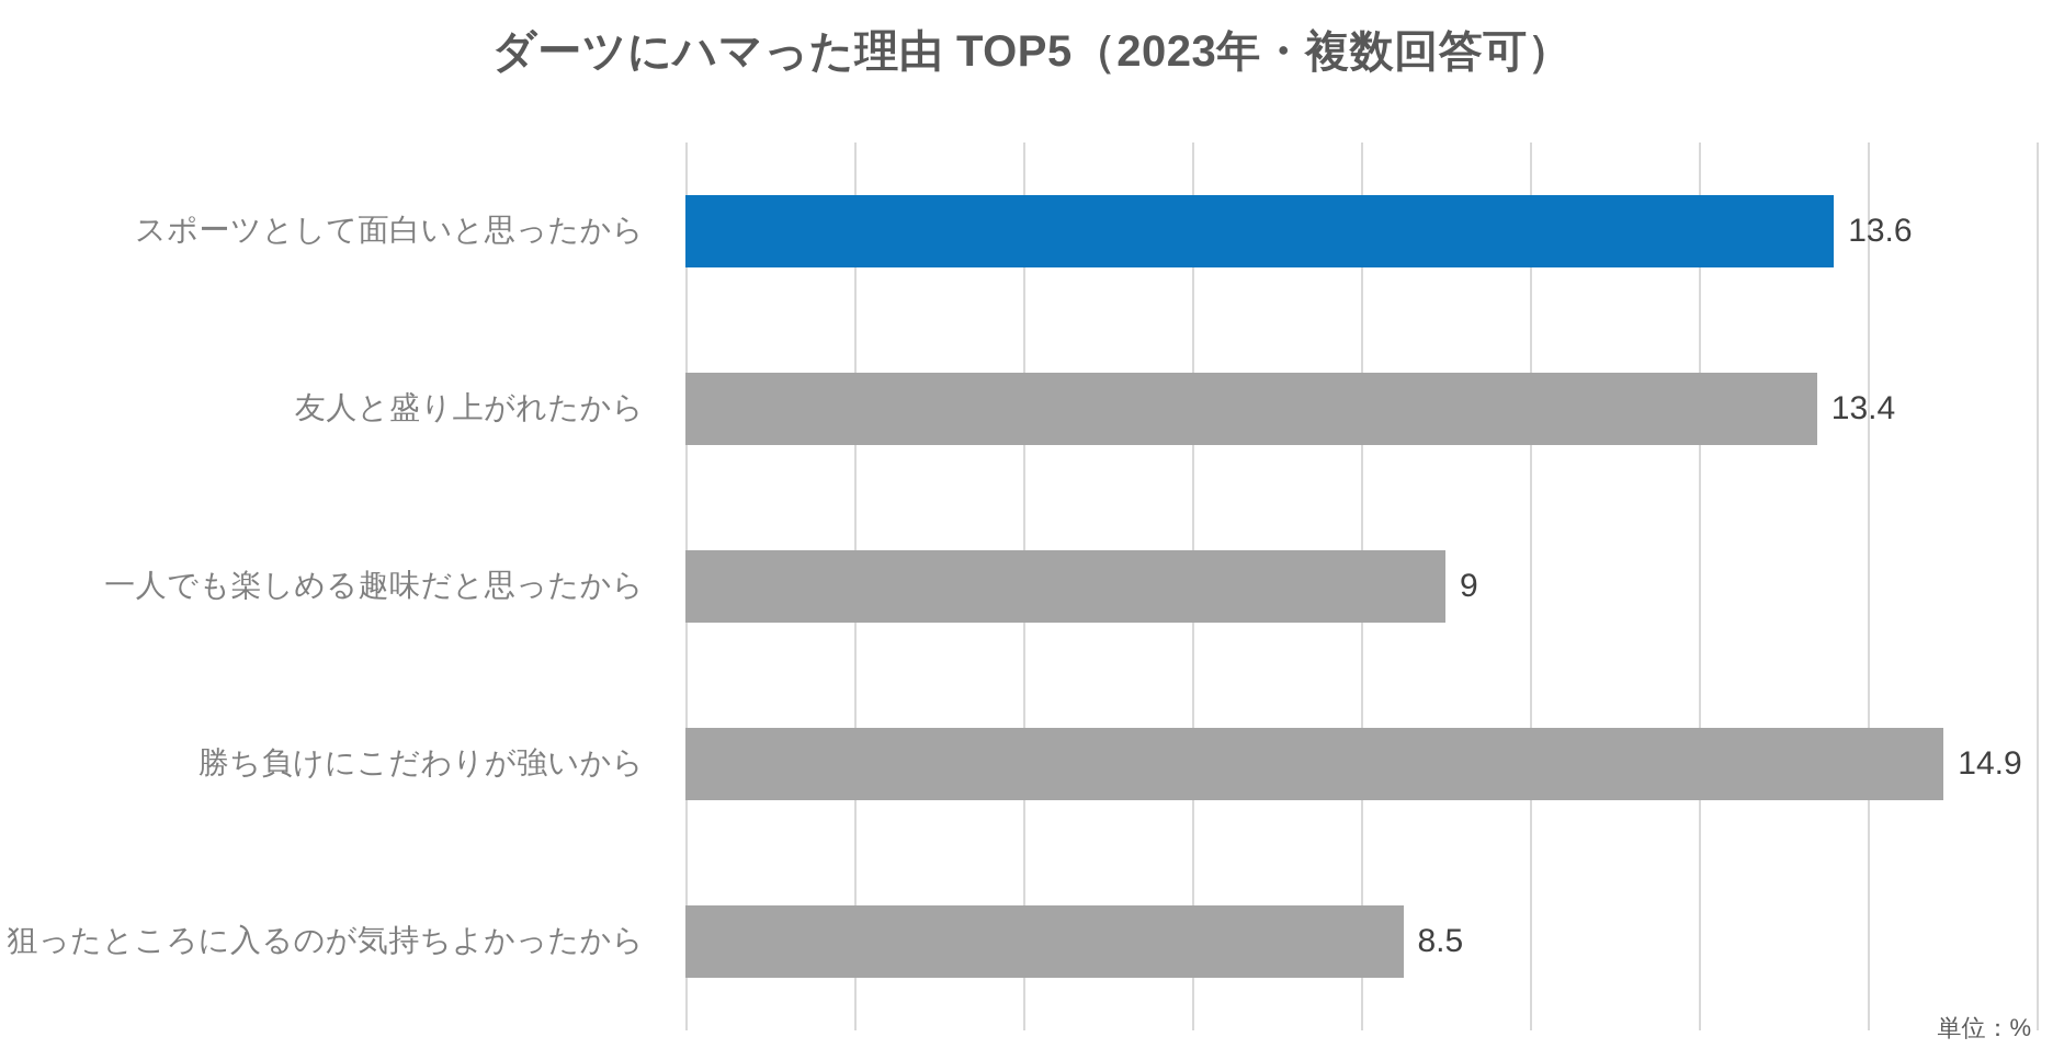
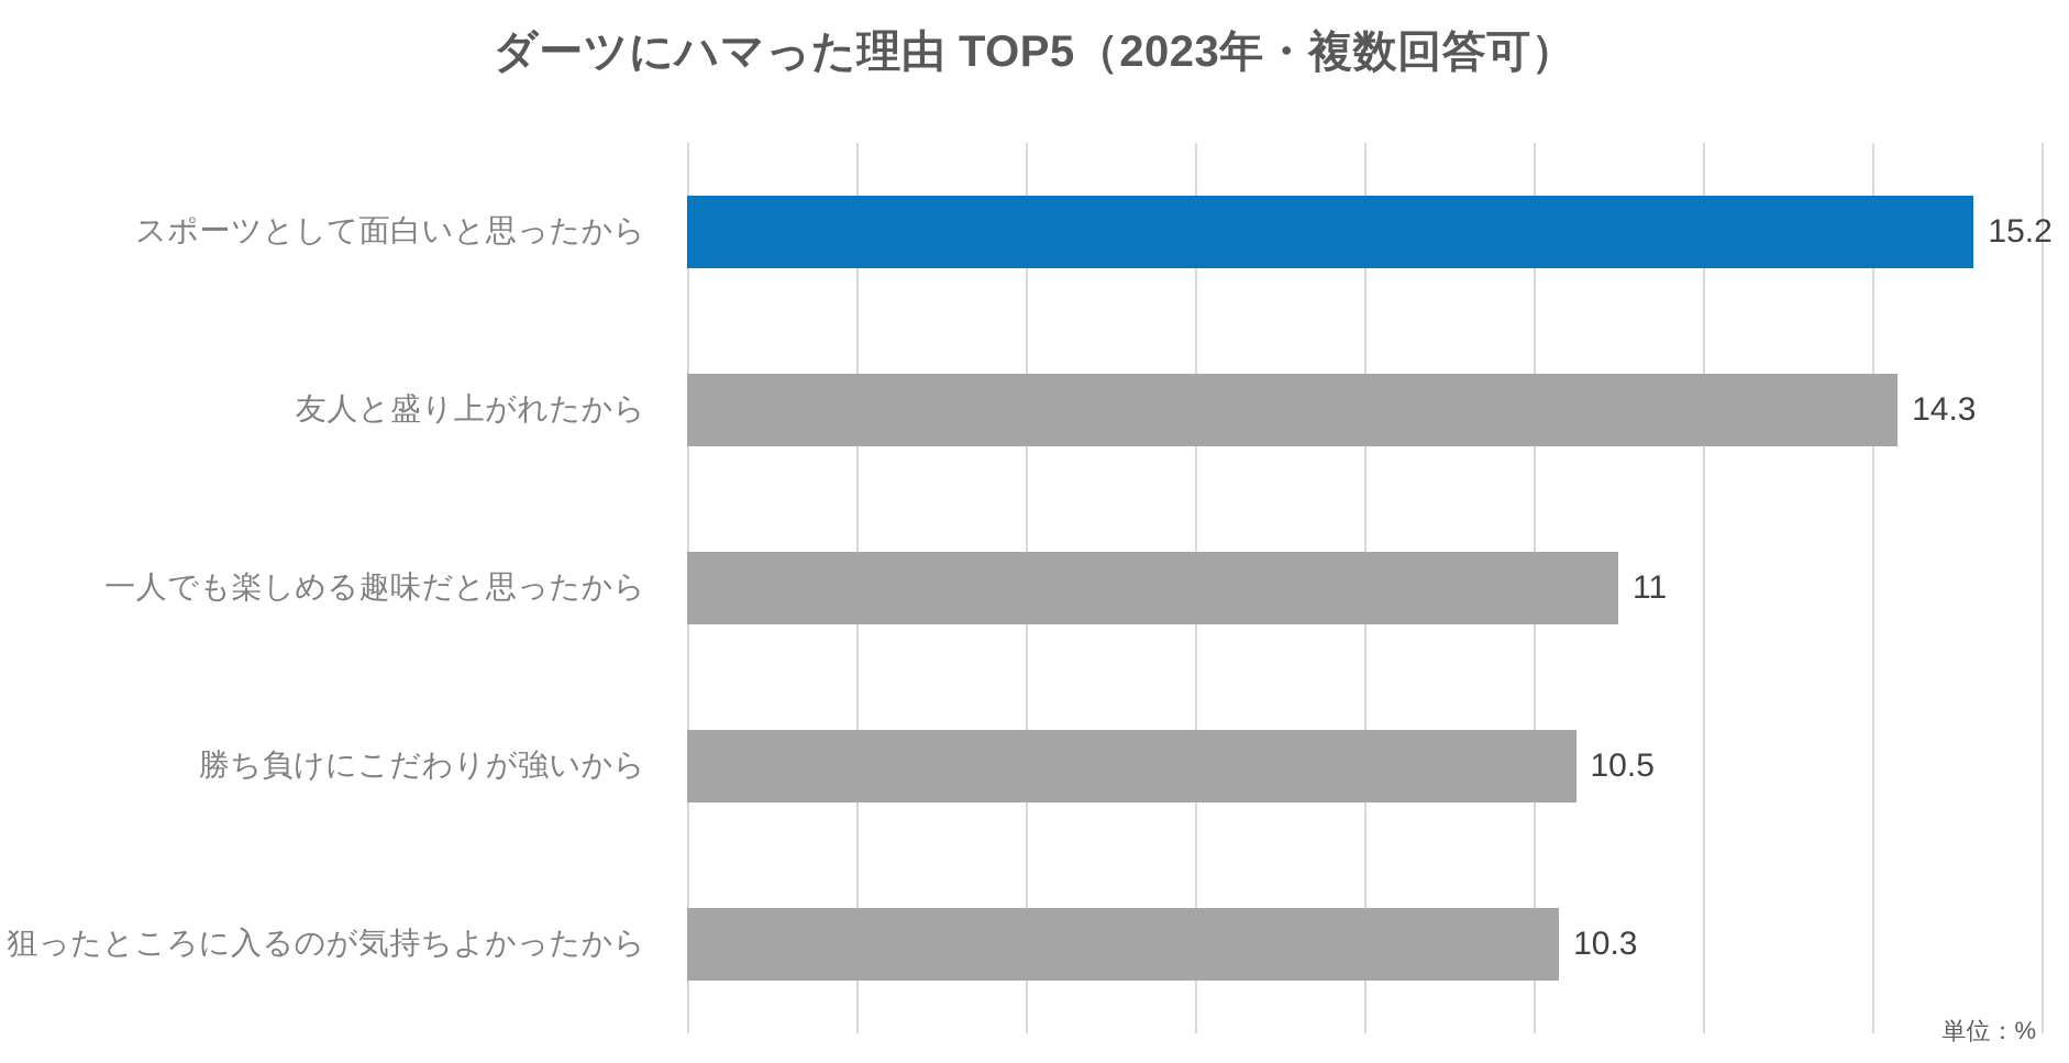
スポーツとして面白いと思ったから: 13.6 -> 15.2
友人と盛り上がれたから: 13.4 -> 14.3
一人でも楽しめる趣味だと思ったから: 9 -> 11
勝ち負けにこだわりが強いから: 14.9 -> 10.5
狙ったところに入るのが気持ちよかったから: 8.5 -> 10.3
